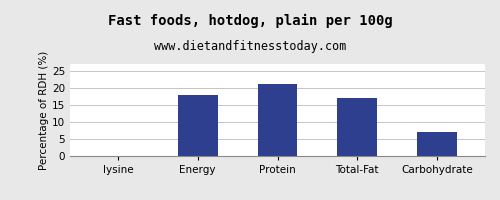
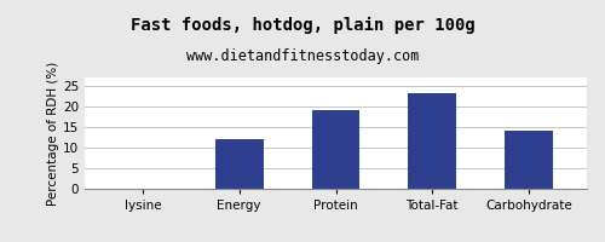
Energy: 18.0 -> 12.0
Protein: 21.0 -> 19.0
Total-Fat: 17.0 -> 23.3
Carbohydrate: 7.0 -> 14.2
